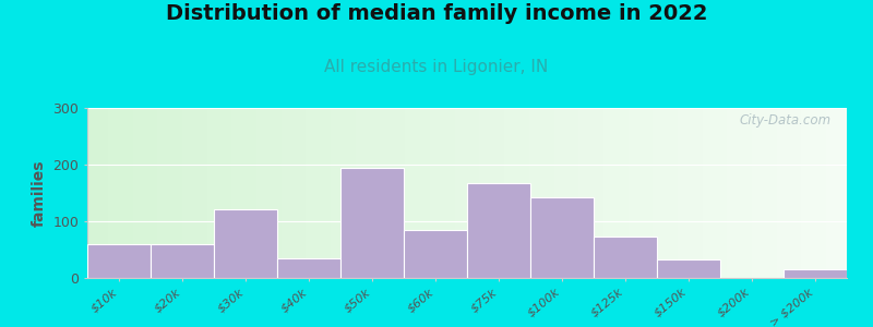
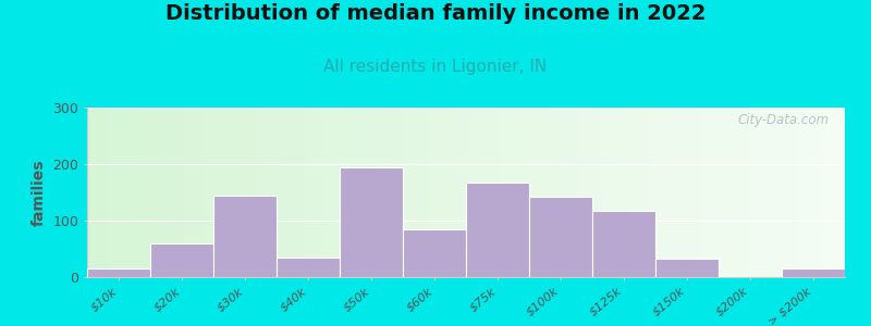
$10k: 60 -> 15
$30k: 122 -> 145
$125k: 74 -> 118
